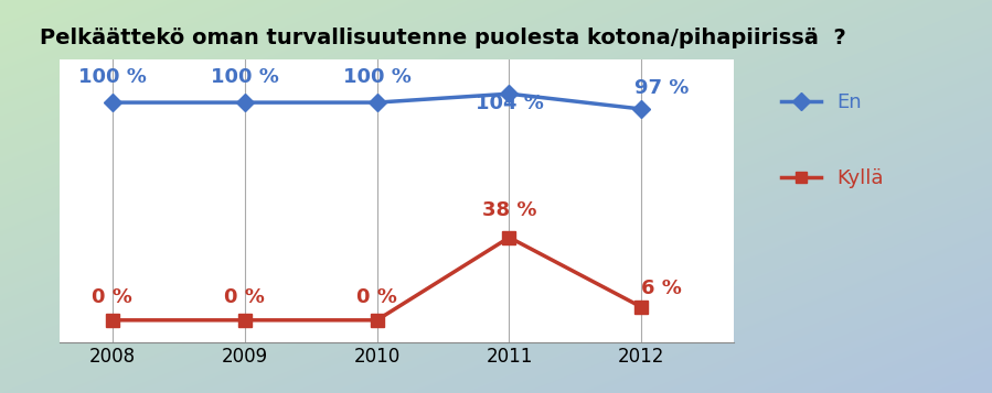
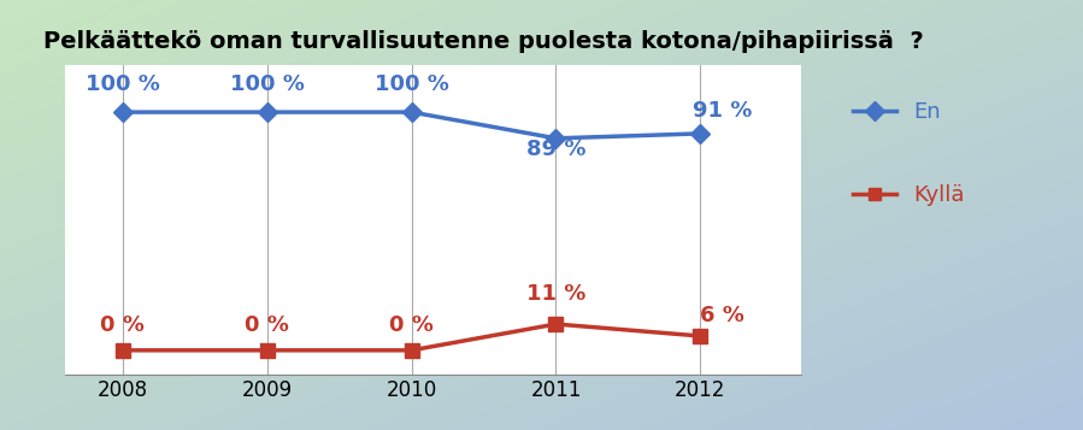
En/2011: 104 -> 89
Kyllä/2011: 38 -> 11
En/2012: 97 -> 91
